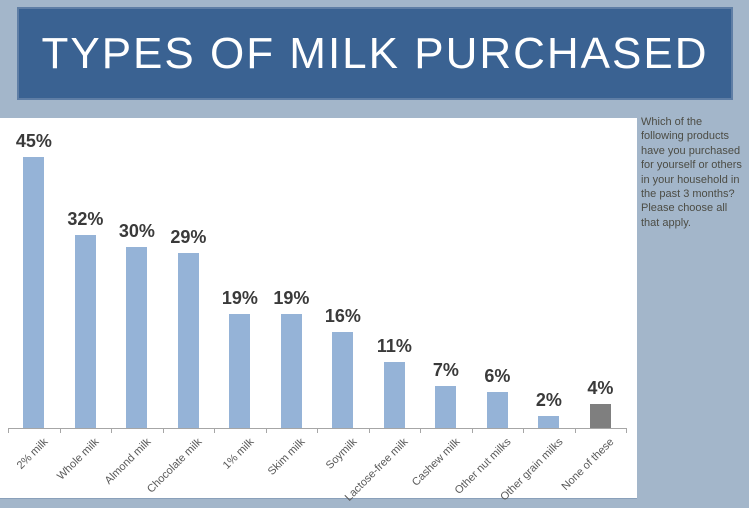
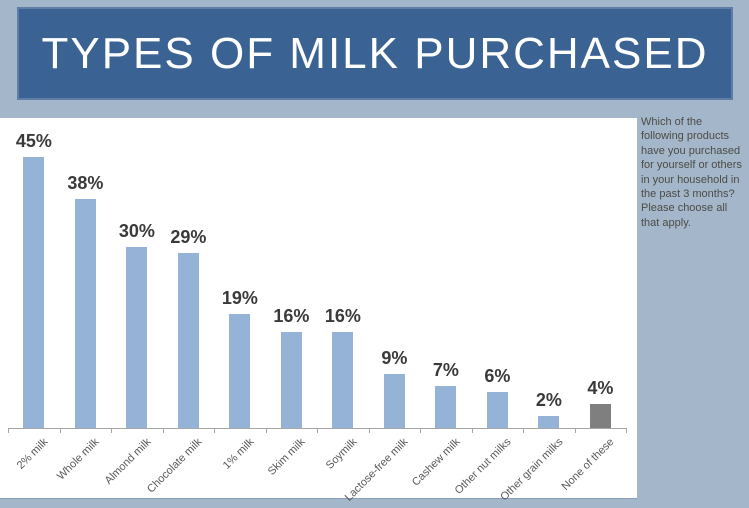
Whole milk: 32% -> 38%
Skim milk: 19% -> 16%
Lactose-free milk: 11% -> 9%
